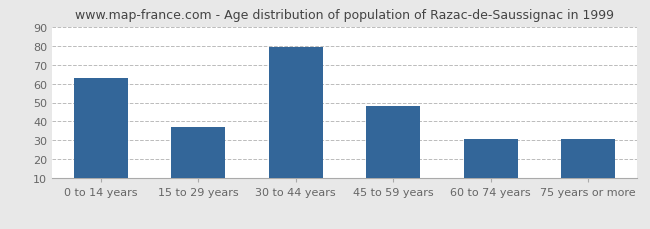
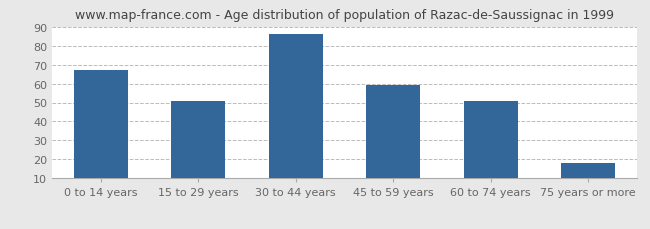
0 to 14 years: 63 -> 67
15 to 29 years: 37 -> 51
30 to 44 years: 79 -> 86
45 to 59 years: 48 -> 59
60 to 74 years: 31 -> 51
75 years or more: 31 -> 18
